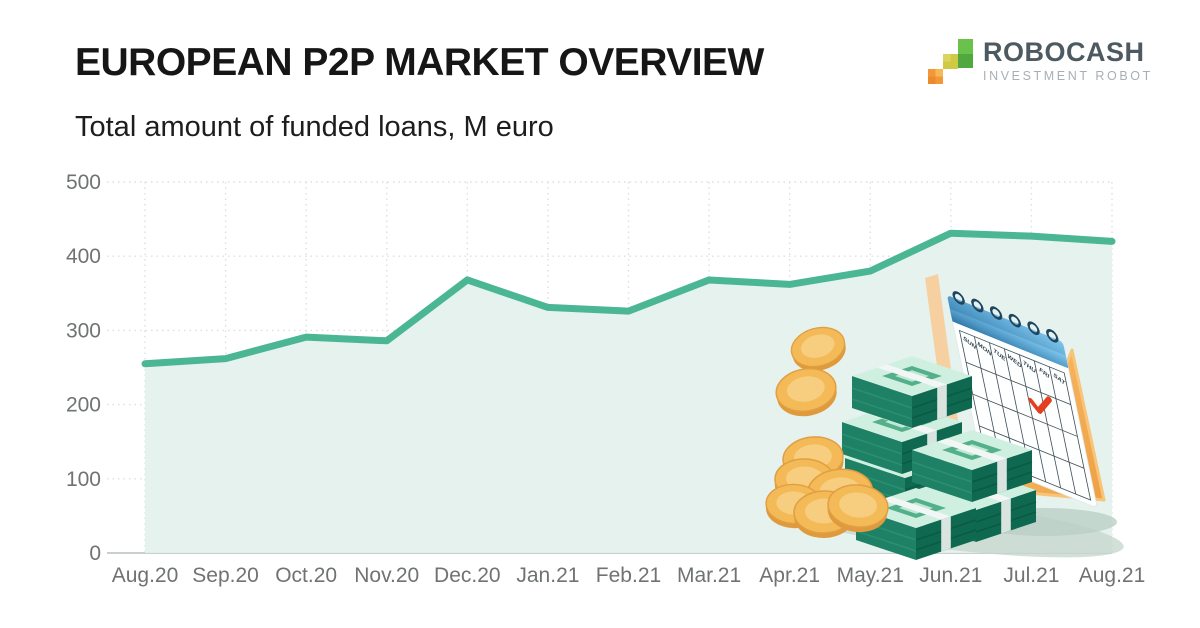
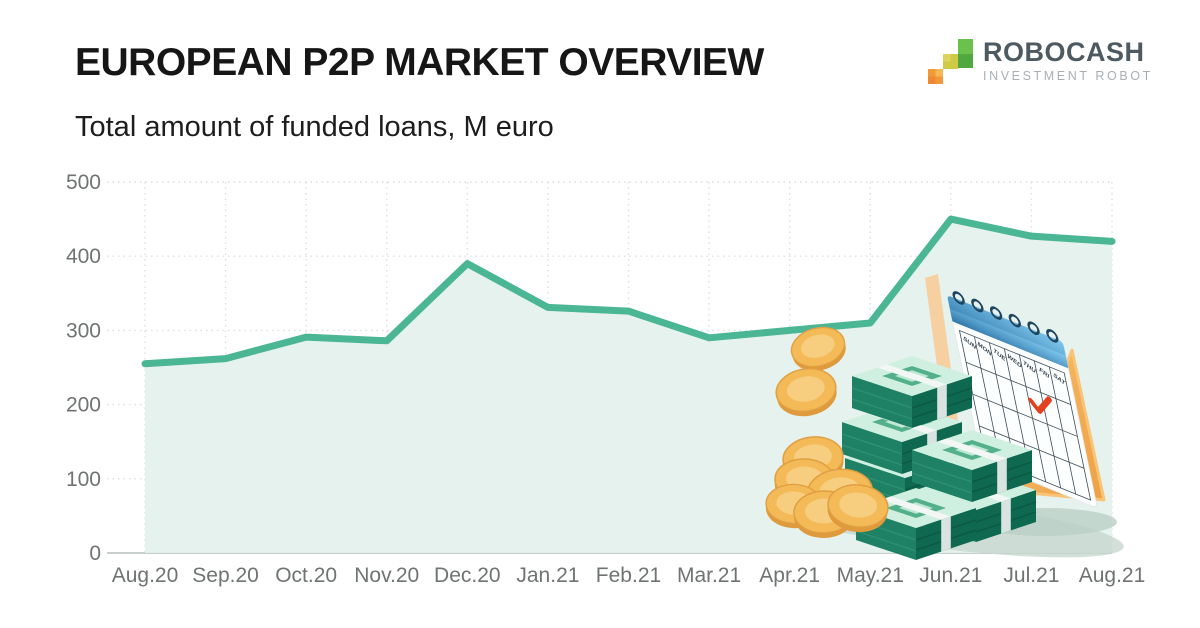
Dec.20: 370 -> 390
Mar.21: 370 -> 290
Apr.21: 360 -> 300
May.21: 380 -> 310
Jun.21: 430 -> 450
